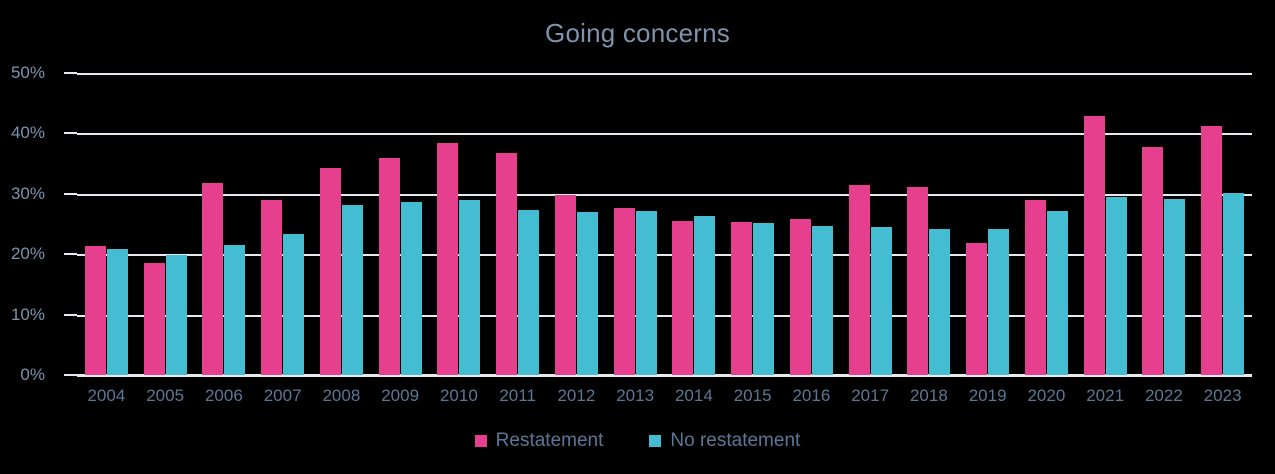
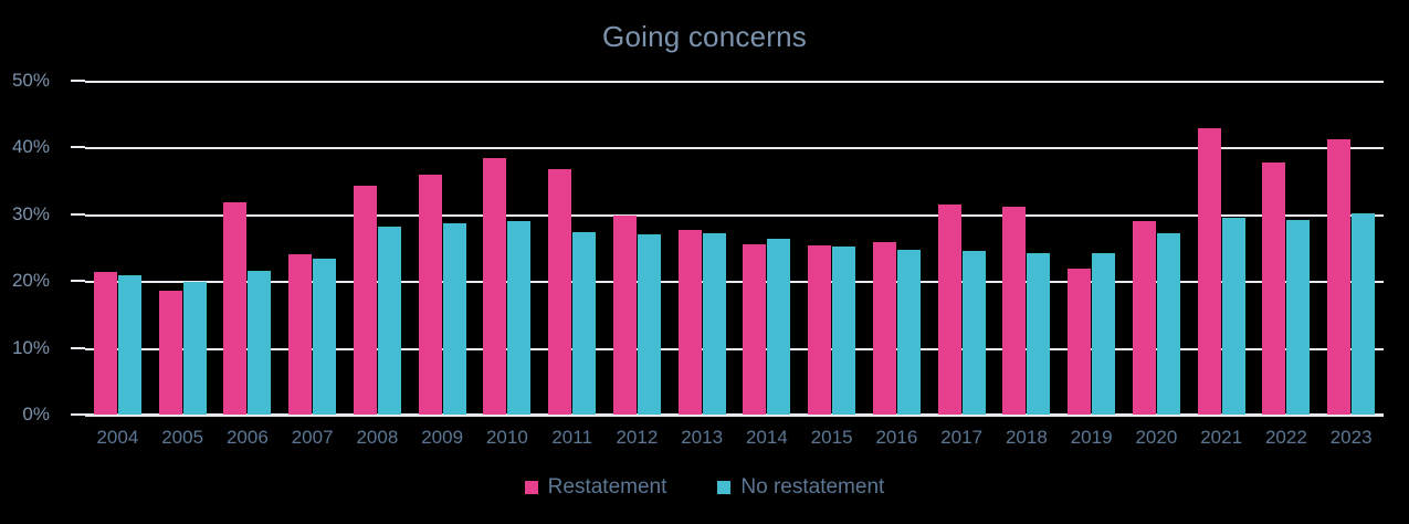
Restatement/2007: 29% -> 24%
